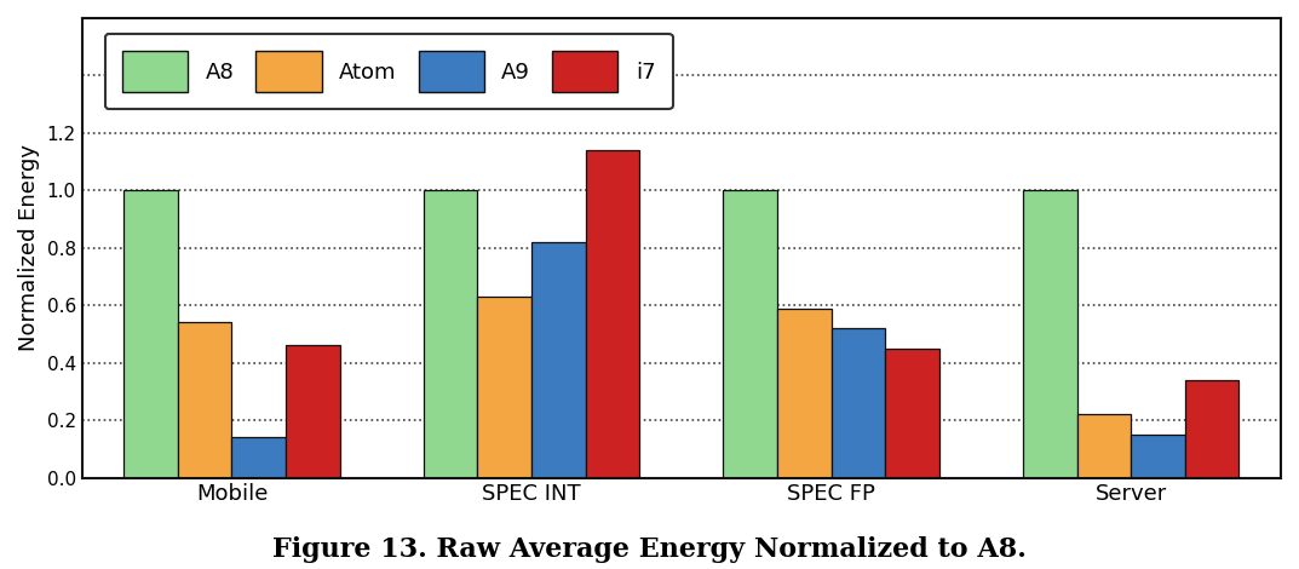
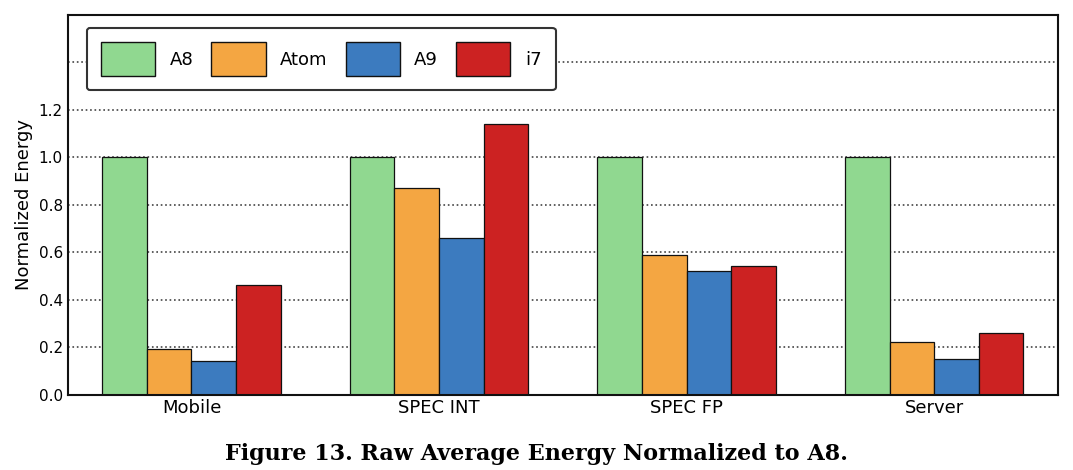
Atom/Mobile: 0.54 -> 0.19
Atom/SPEC INT: 0.63 -> 0.87
A9/SPEC INT: 0.82 -> 0.66
i7/SPEC FP: 0.45 -> 0.54
i7/Server: 0.34 -> 0.26
